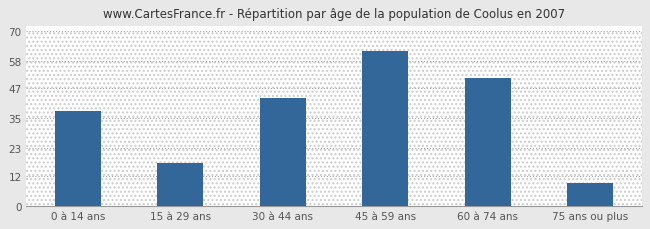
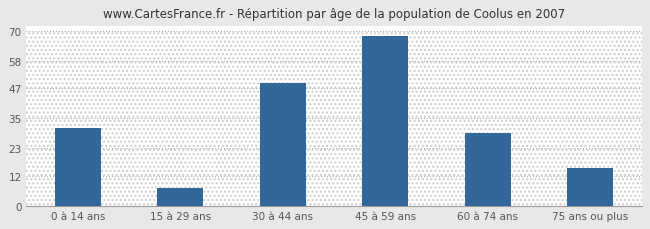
0 à 14 ans: 38 -> 31
15 à 29 ans: 17 -> 7
30 à 44 ans: 43 -> 49
45 à 59 ans: 62 -> 68
60 à 74 ans: 51 -> 29
75 ans ou plus: 9 -> 15
